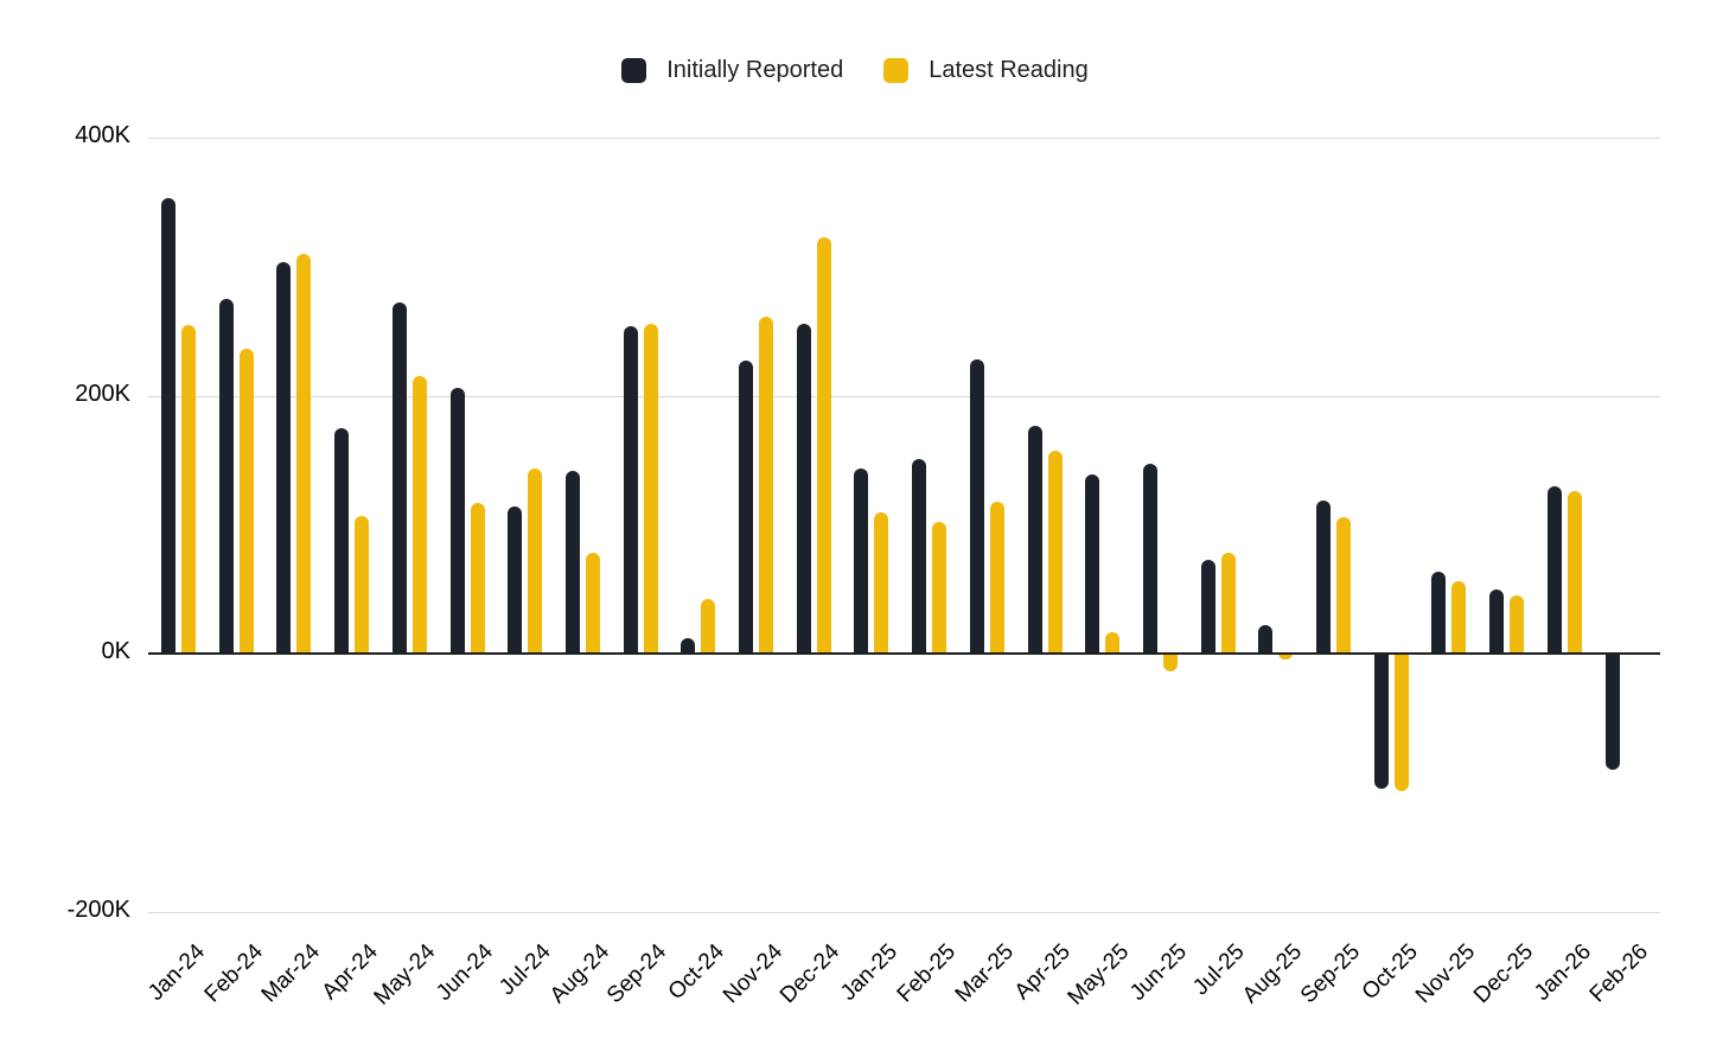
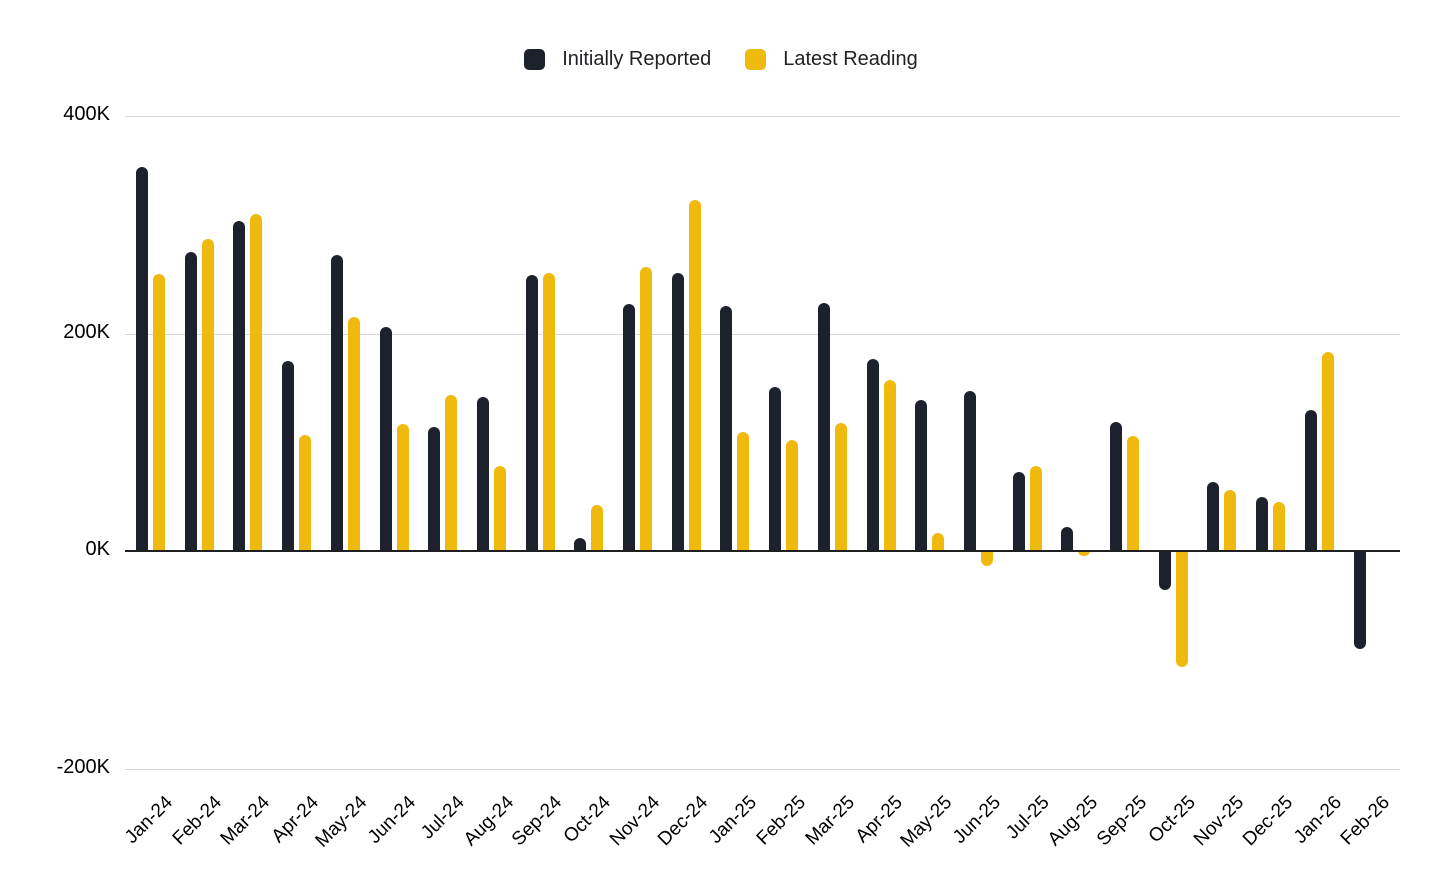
Latest Reading/Feb-24: 236K -> 287K
Initially Reported/Jan-25: 143K -> 225K
Initially Reported/Oct-25: -105K -> -36K
Latest Reading/Jan-26: 126K -> 183K
